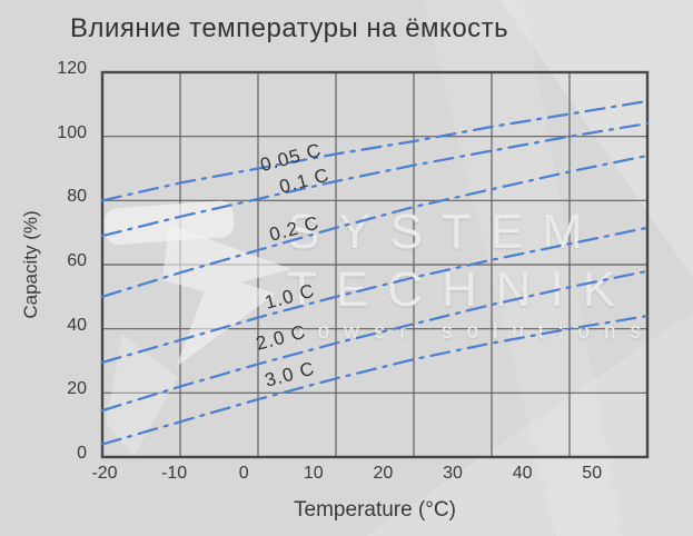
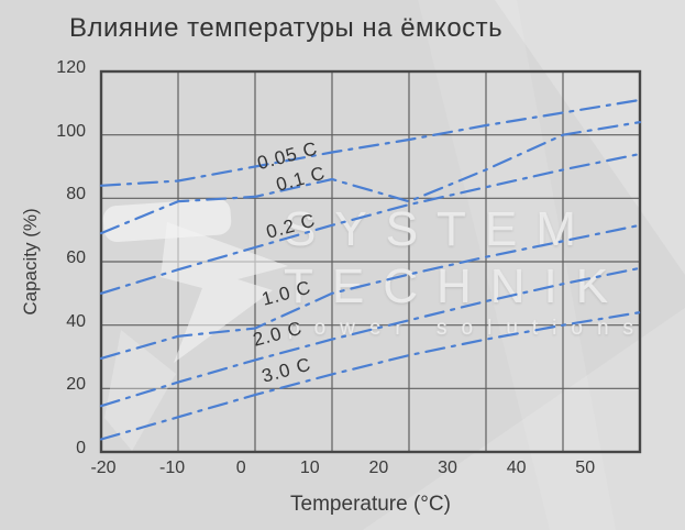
0.05 C/-20: 80 -> 84
0.1 C/-10: 75 -> 79
1.0 C/0: 44 -> 39
0.1 C/20: 91 -> 79
0.1 C/30: 96 -> 89
